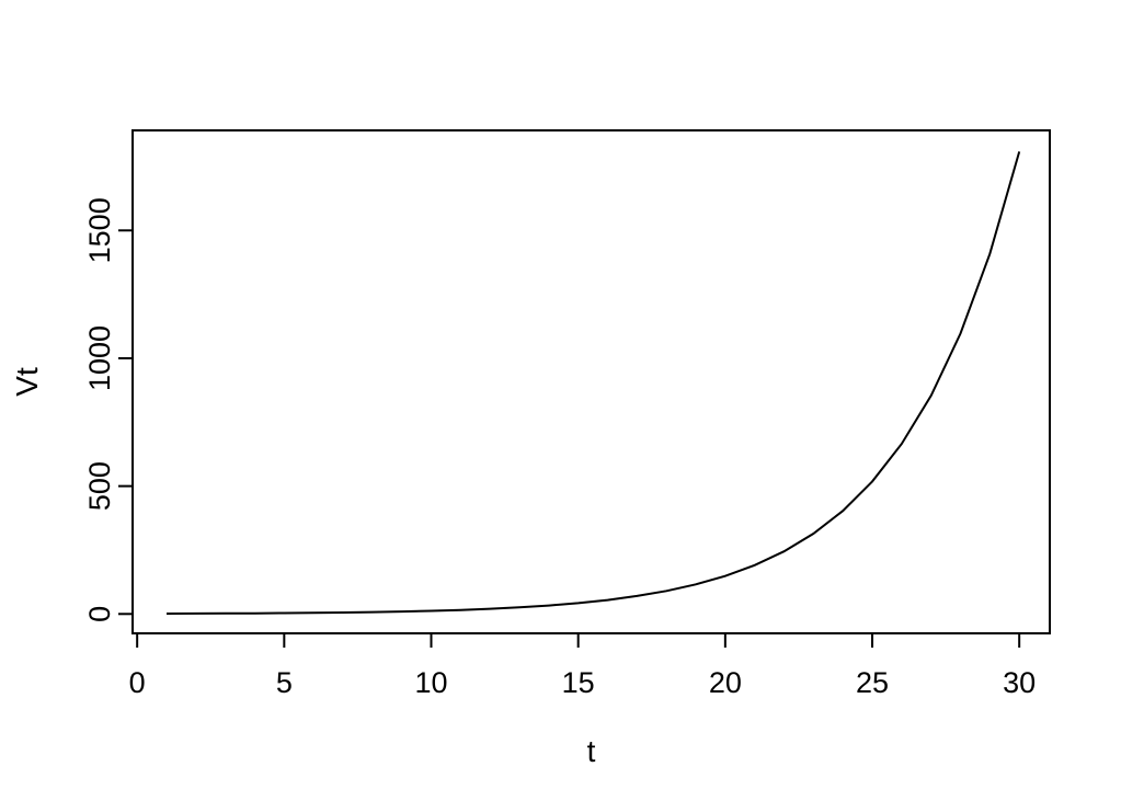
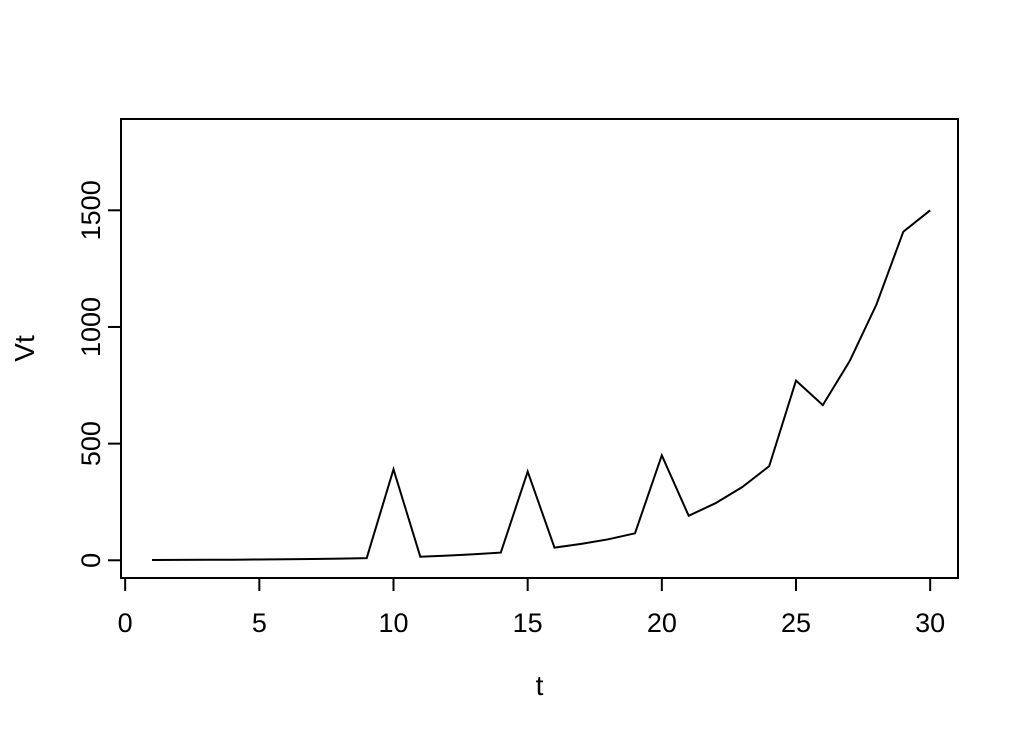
10: 10 -> 390
15: 40 -> 380
20: 150 -> 450
25: 520 -> 770
30: 1810 -> 1500
